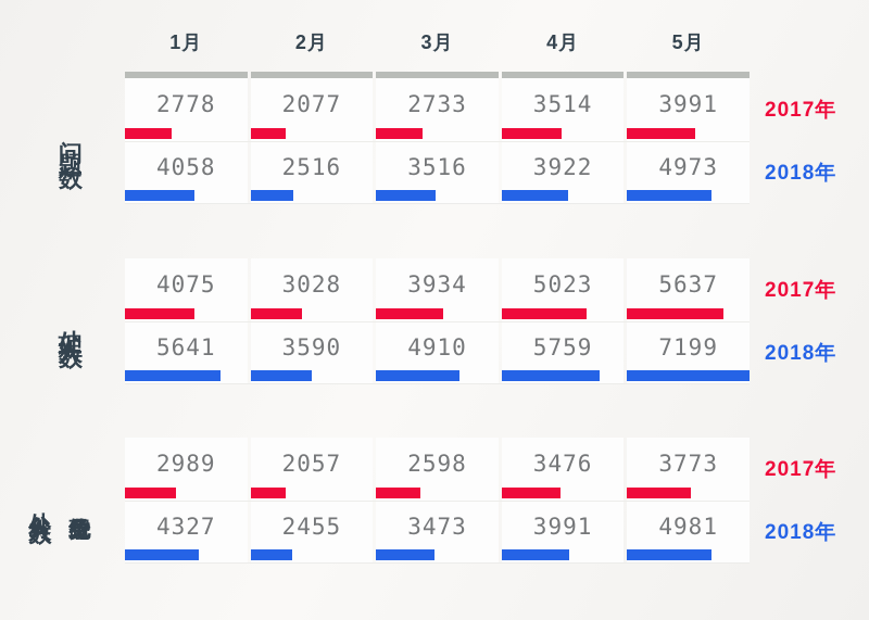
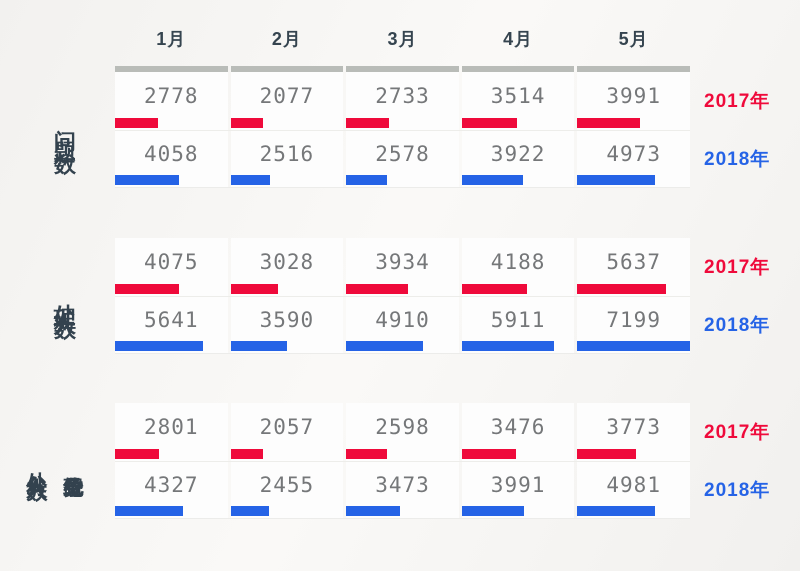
问题数/2018年/3月: 3516 -> 2578
处理人数/2017年/4月: 5023 -> 4188
处理人数/2018年/4月: 5759 -> 5911
处分人数/2017年/1月: 2989 -> 2801
